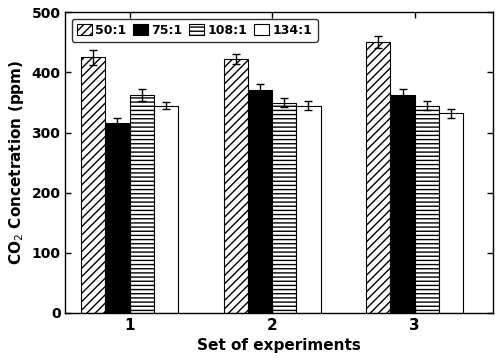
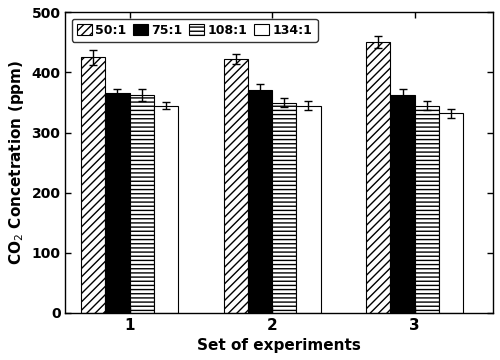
75:1/1: 316 -> 365
